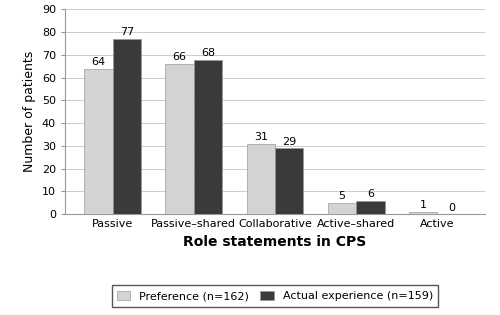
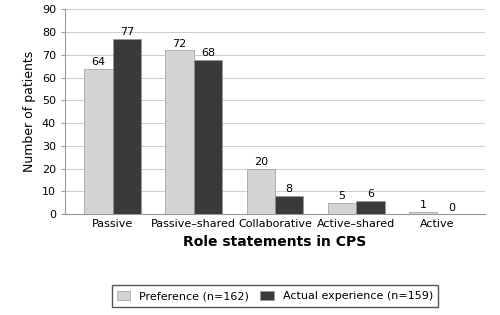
Preference (n=162)/Passive–shared: 66 -> 72
Preference (n=162)/Collaborative: 31 -> 20
Actual experience (n=159)/Collaborative: 29 -> 8
